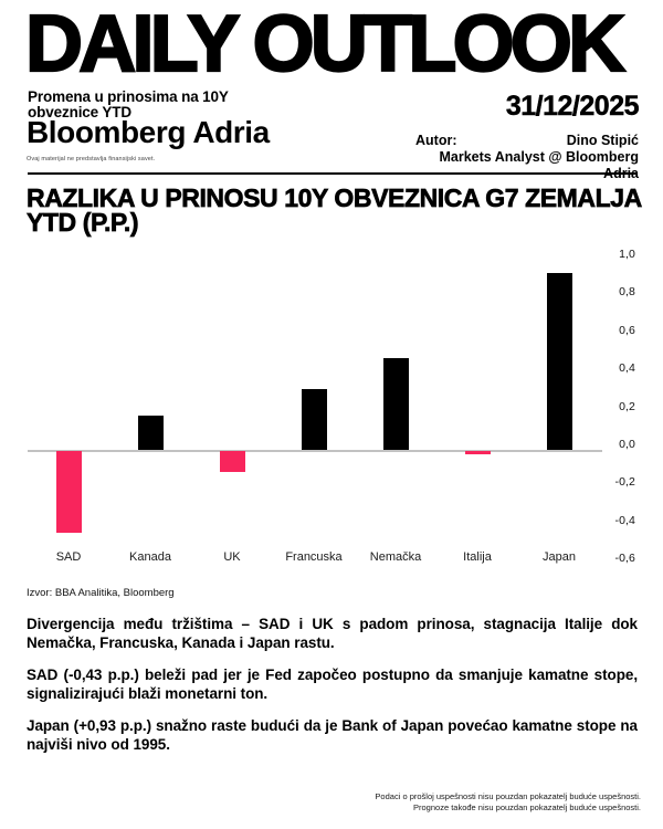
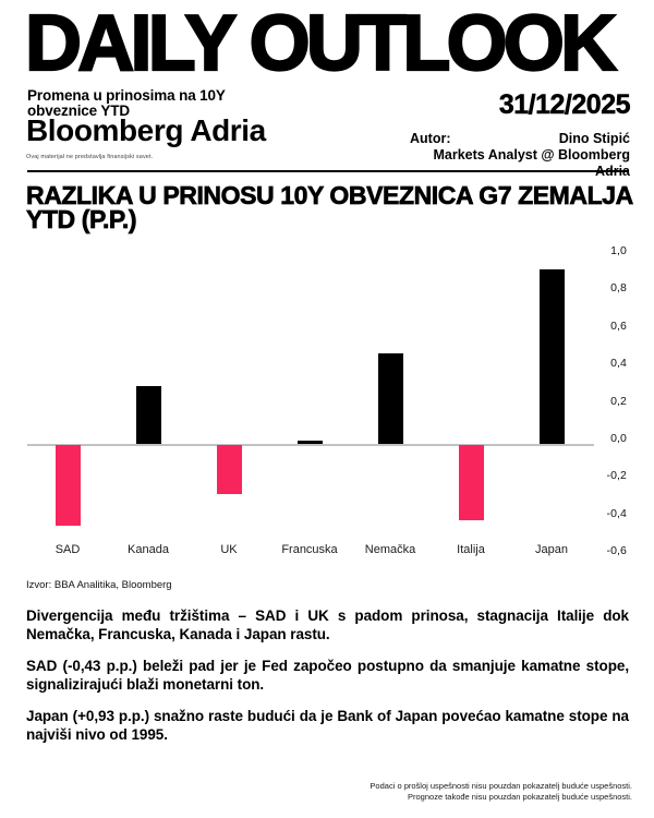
Kanada: 0,18 -> 0,31
UK: -0,11 -> -0,26
Francuska: 0,32 -> 0,02
Italija: -0,02 -> -0,40
